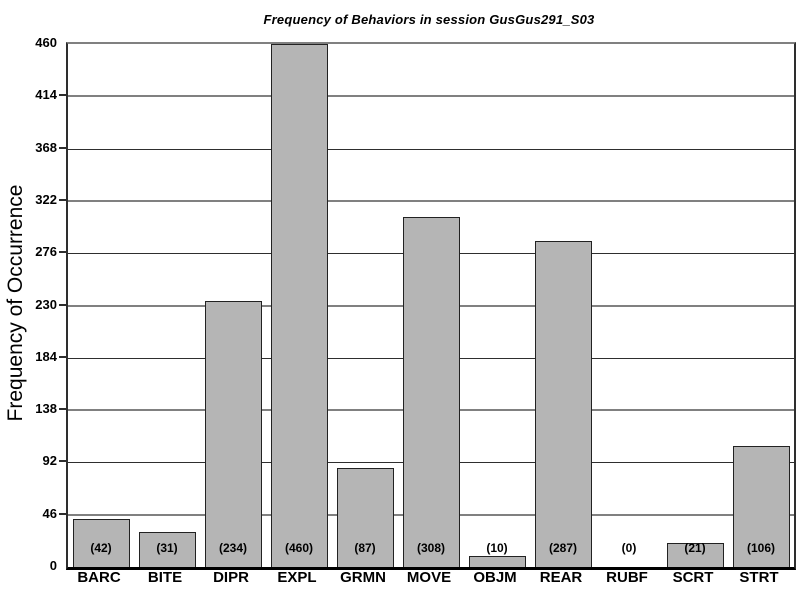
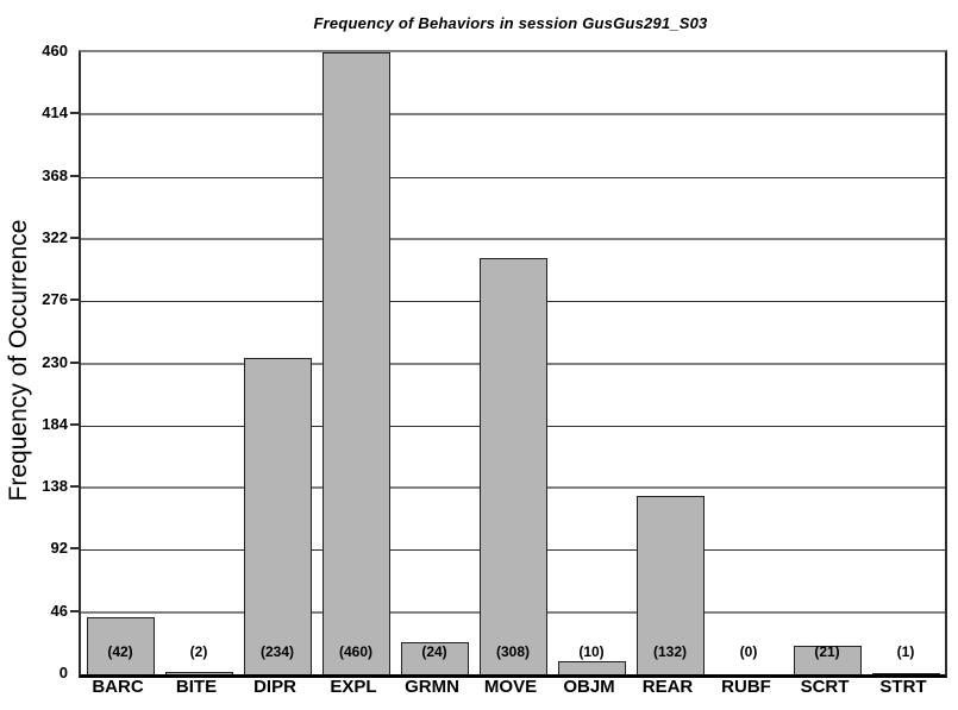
BITE: 31 -> 2
GRMN: 87 -> 24
REAR: 287 -> 132
STRT: 106 -> 1
